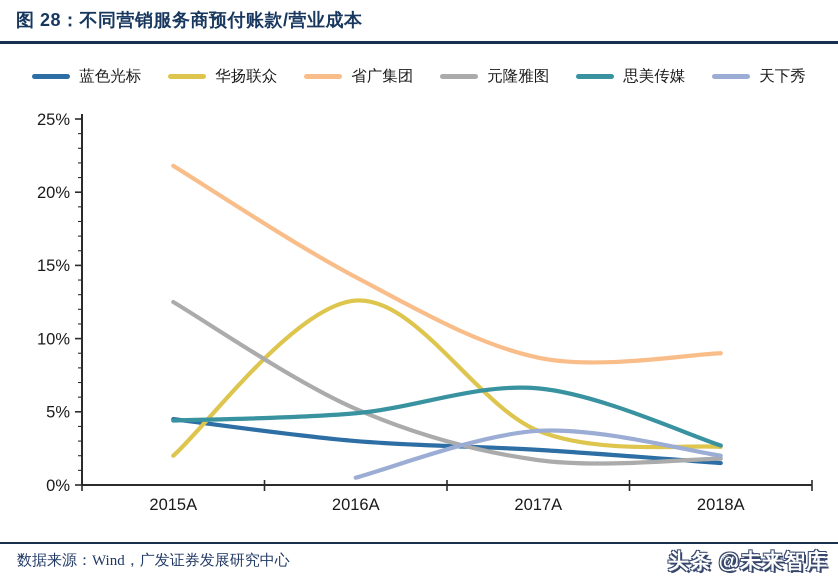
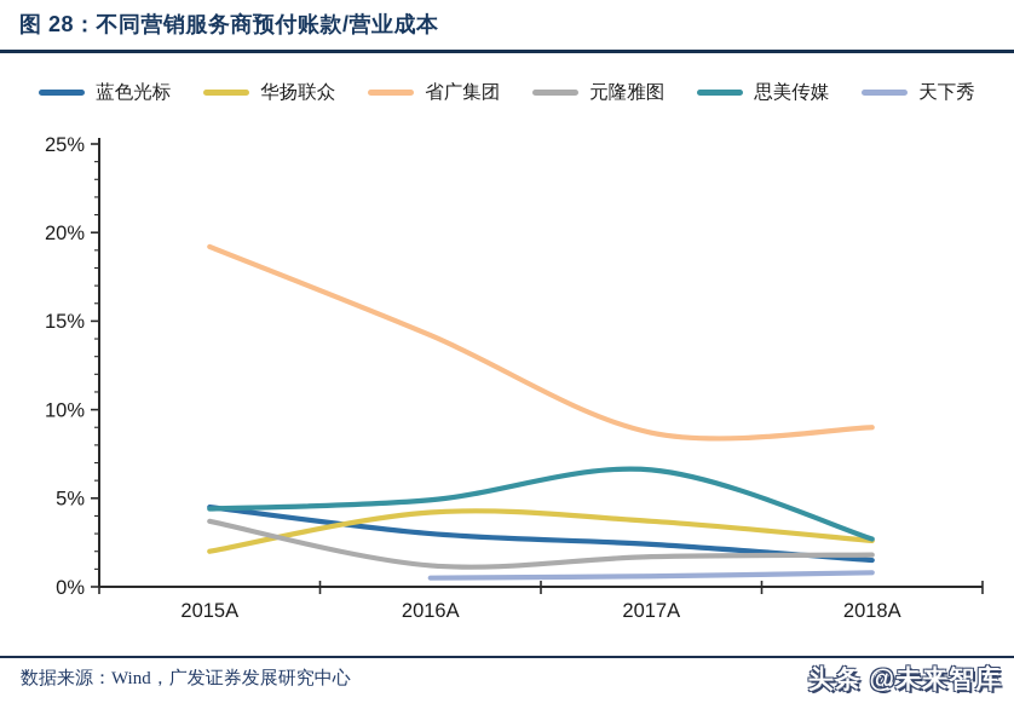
省广集团/2015A: 21.8% -> 19.2%
元隆雅图/2015A: 12.5% -> 3.7%
华扬联众/2016A: 12.6% -> 4.2%
元隆雅图/2016A: 5.2% -> 1.2%
天下秀/2017A: 3.7% -> 0.6%
天下秀/2018A: 2.0% -> 0.8%
